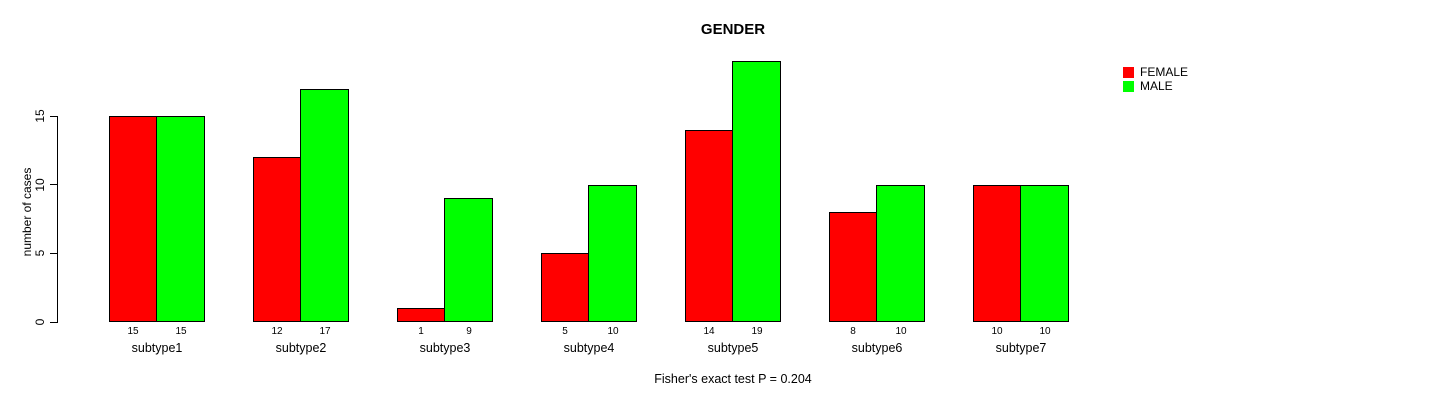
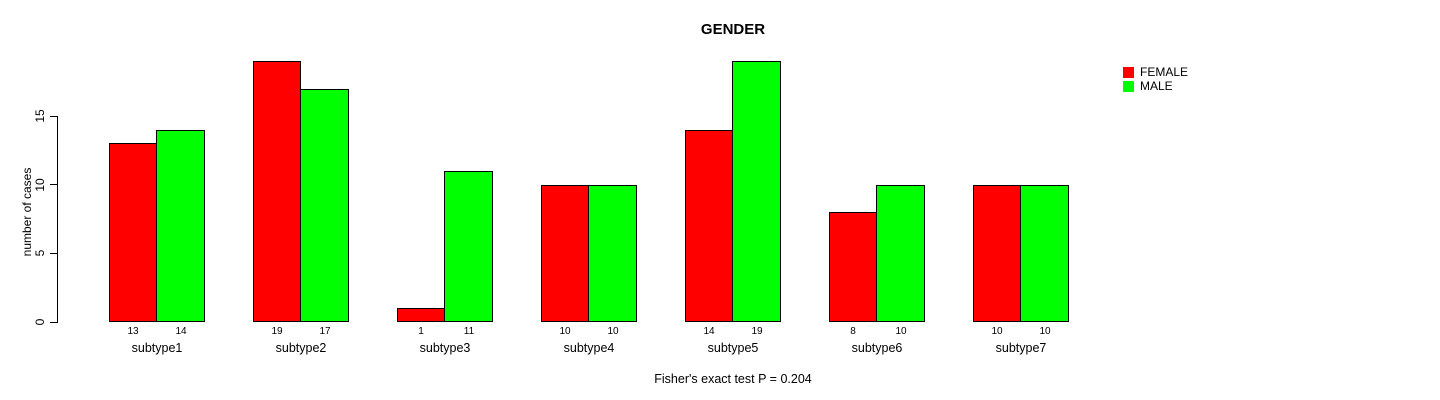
FEMALE/subtype1: 15 -> 13
MALE/subtype1: 15 -> 14
FEMALE/subtype2: 12 -> 19
MALE/subtype3: 9 -> 11
FEMALE/subtype4: 5 -> 10
